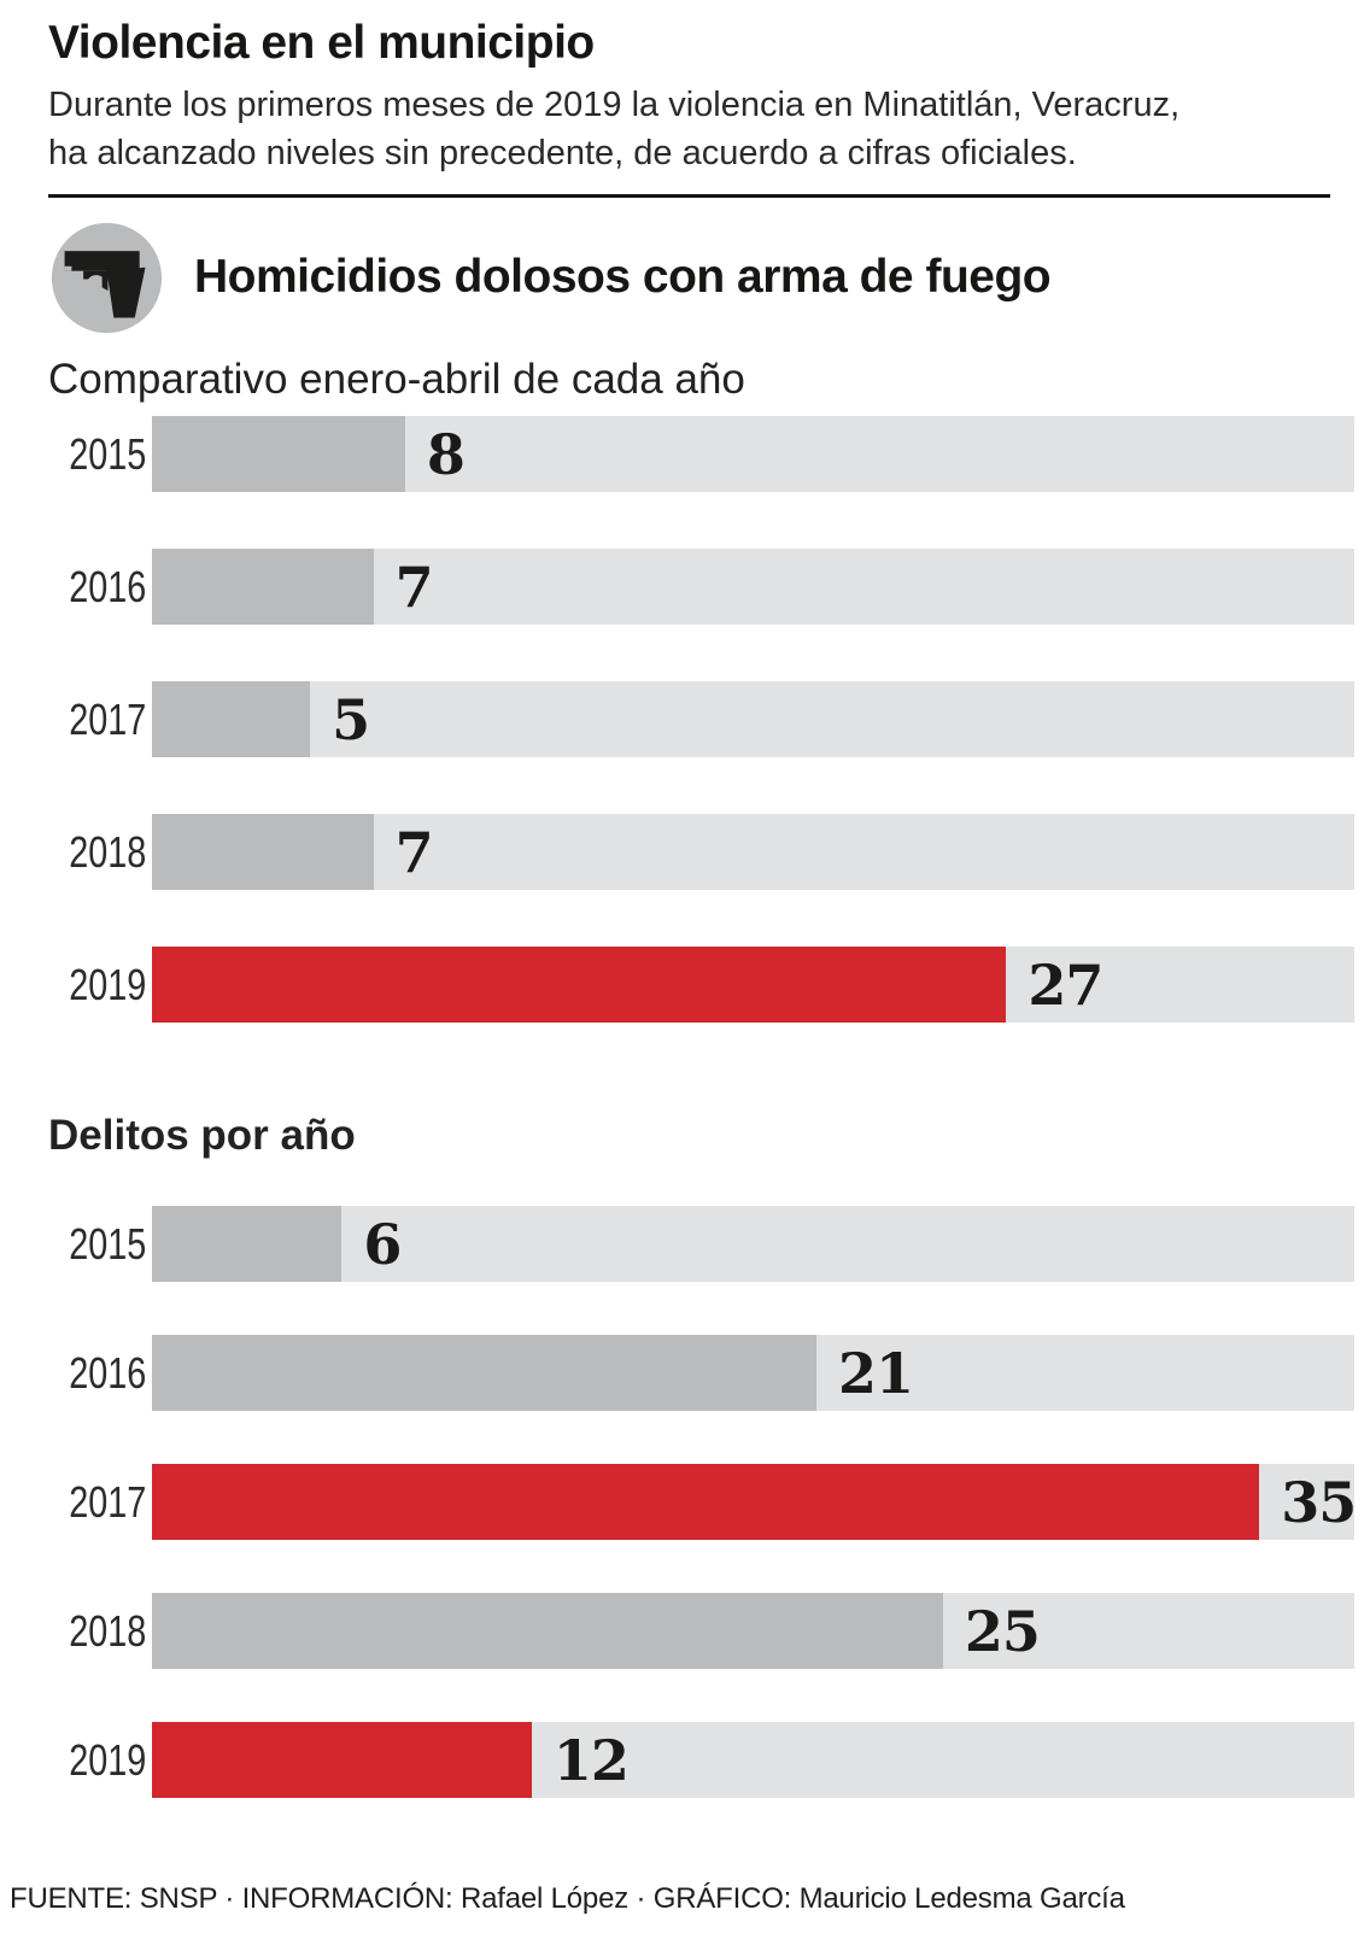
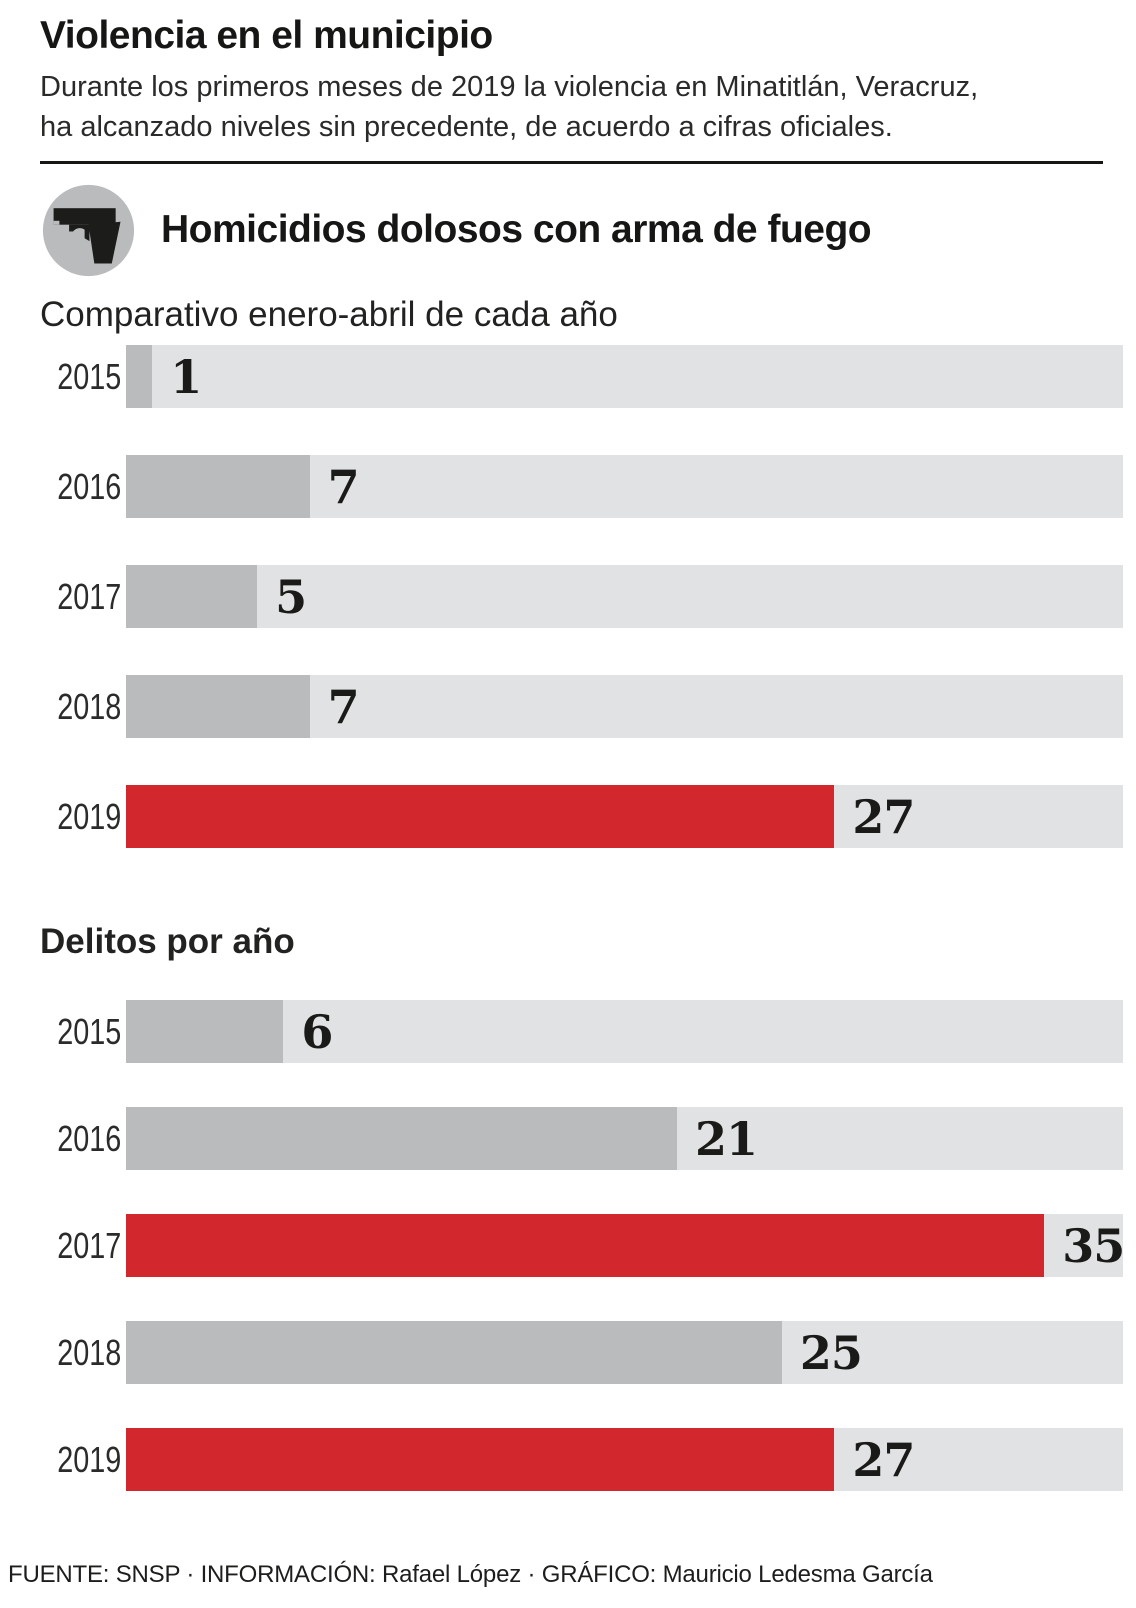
Comparativo enero-abril de cada año/2015: 8 -> 1
Delitos por año/2019: 12 -> 27
